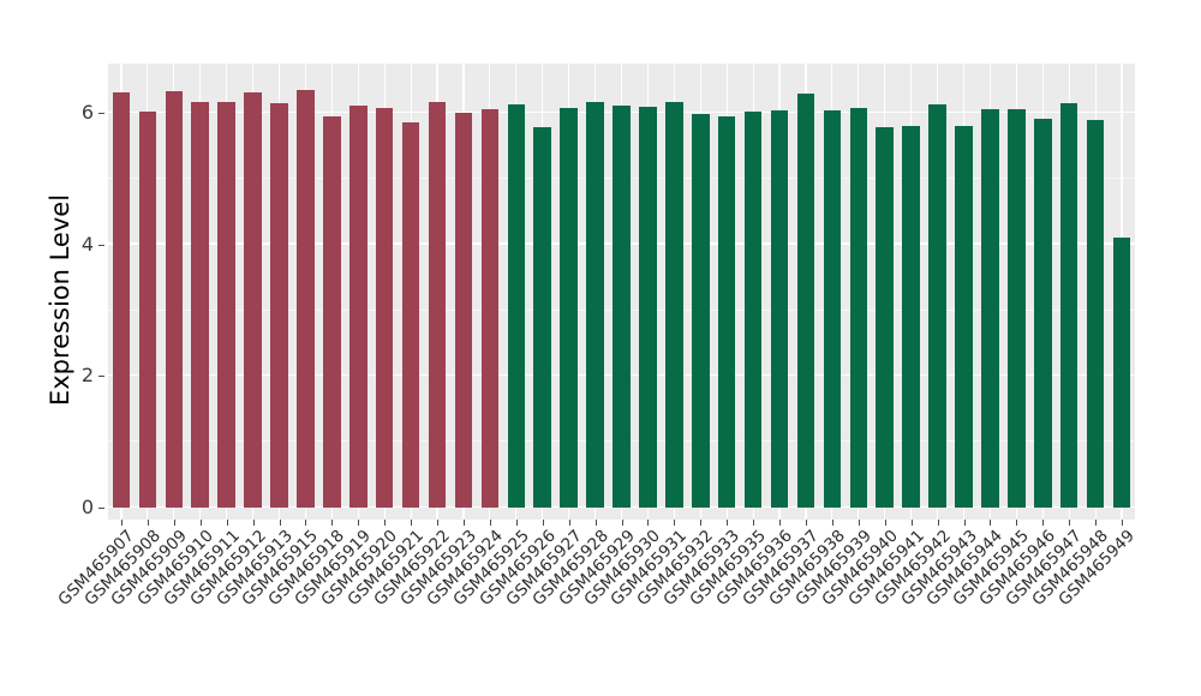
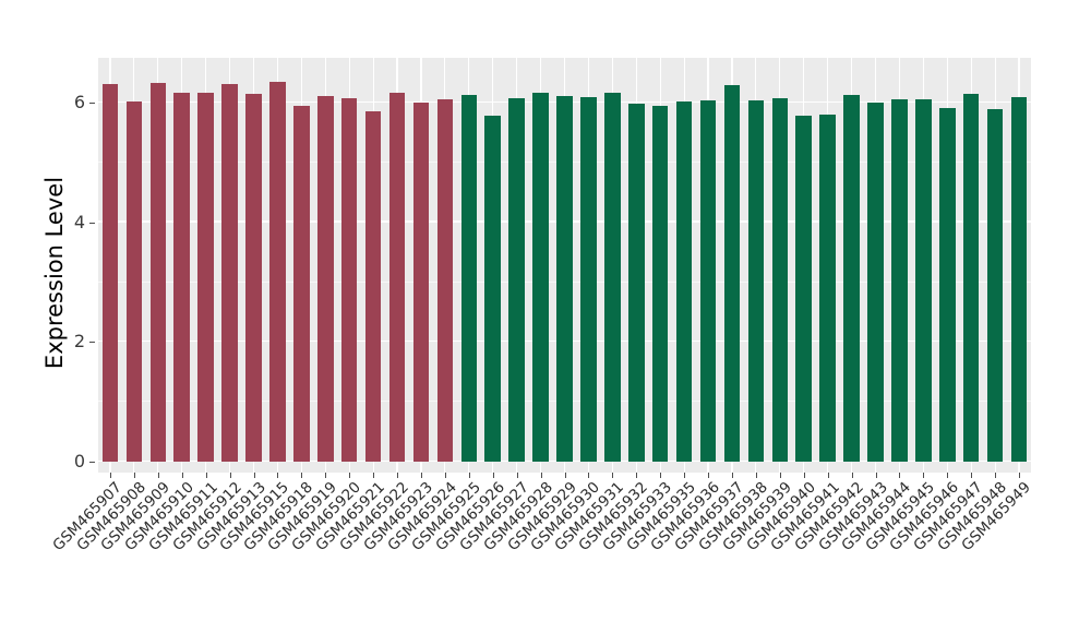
GSM465943: 5.8 -> 6.0
GSM465949: 4.1 -> 6.1
